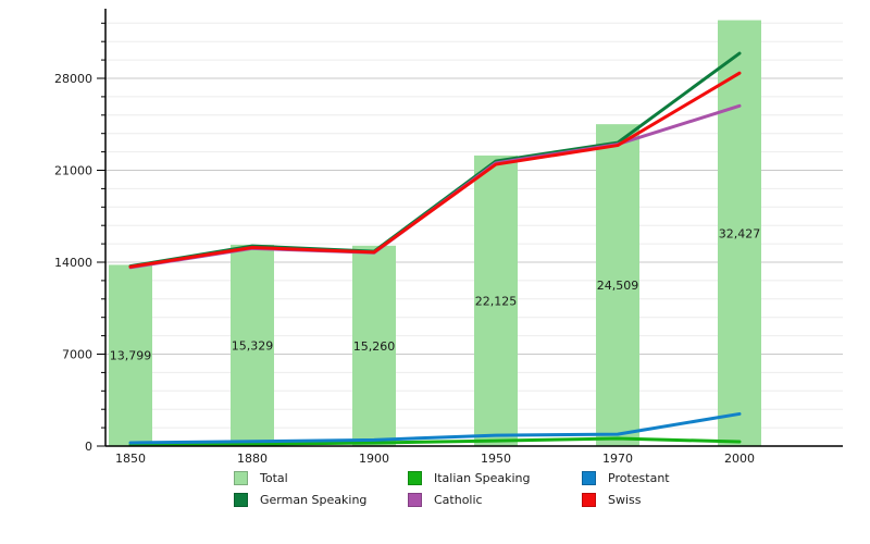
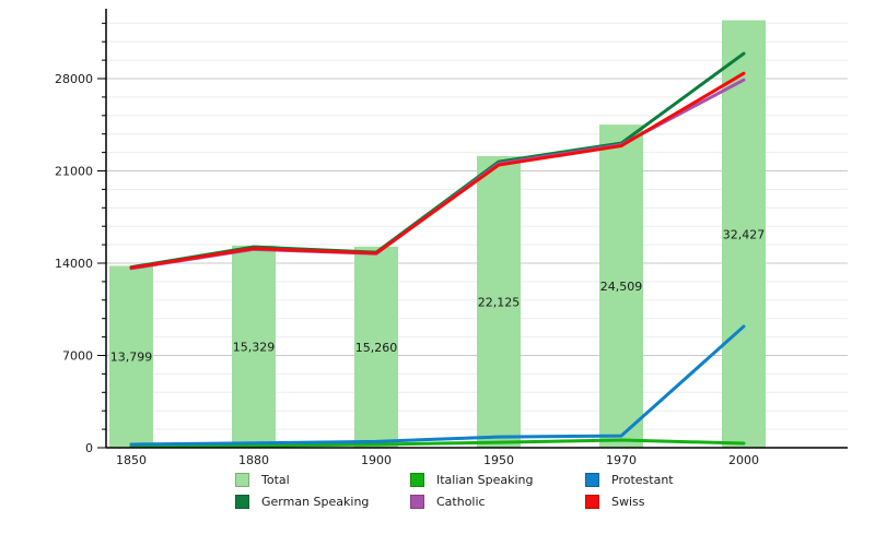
Catholic/2000: 25900 -> 27900
Protestant/2000: 2400 -> 9200
